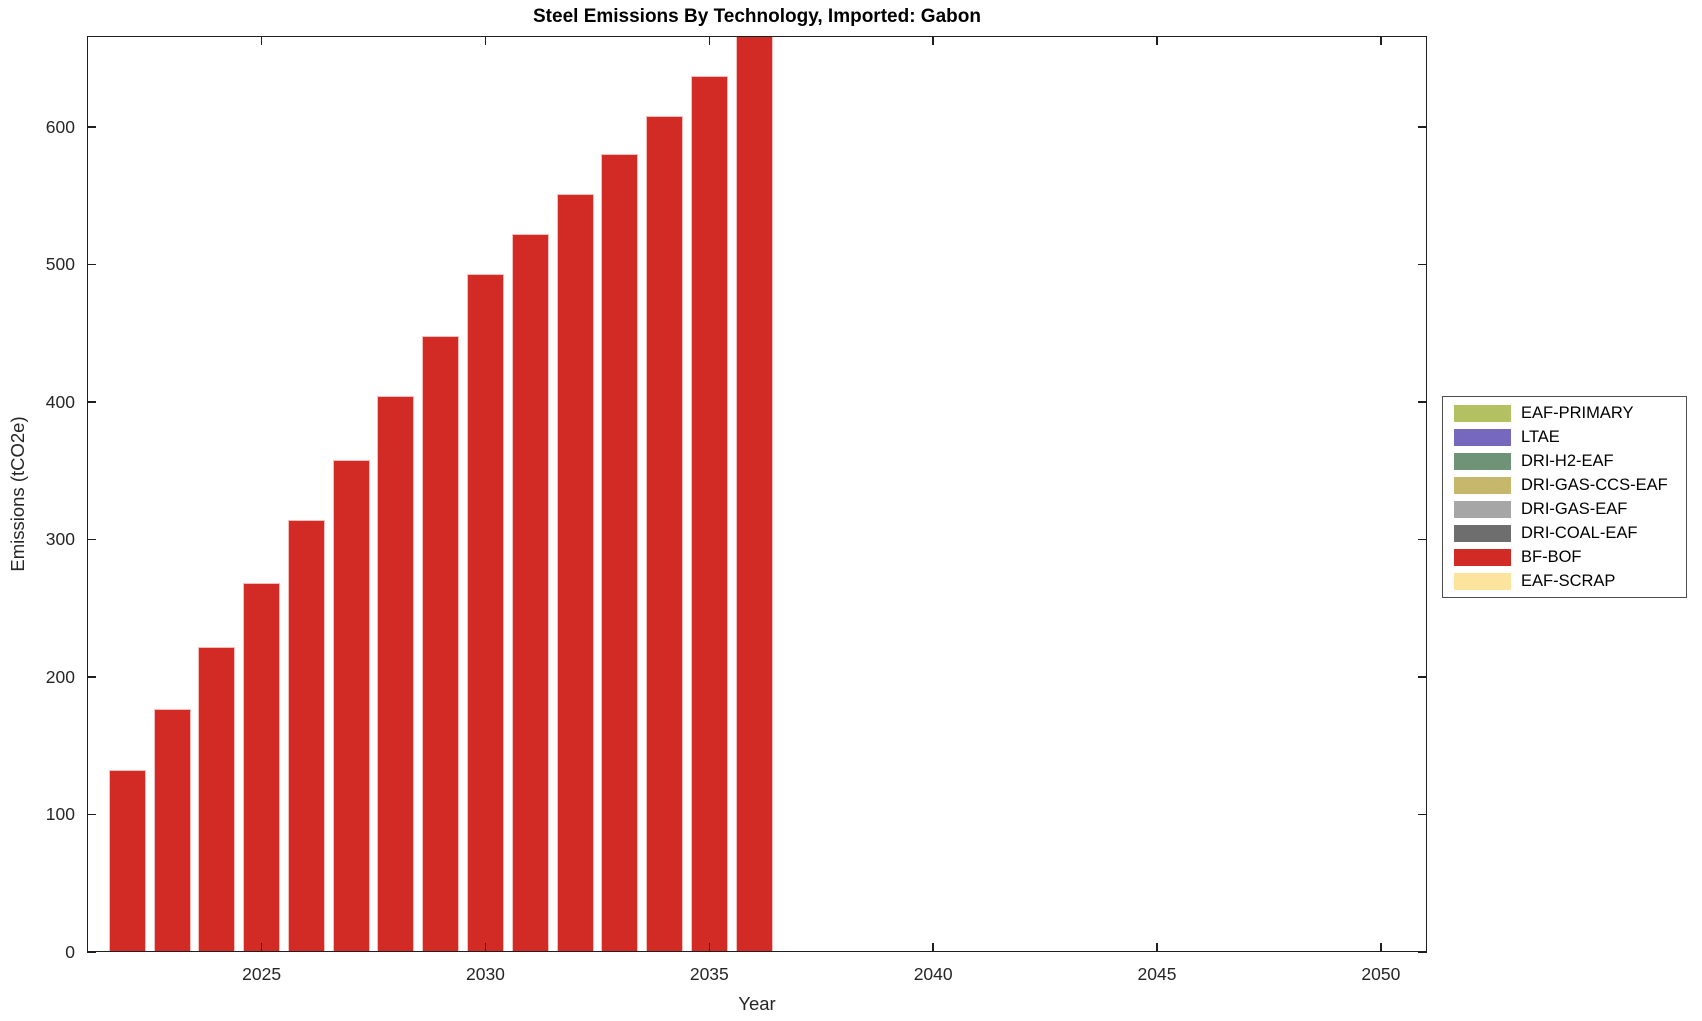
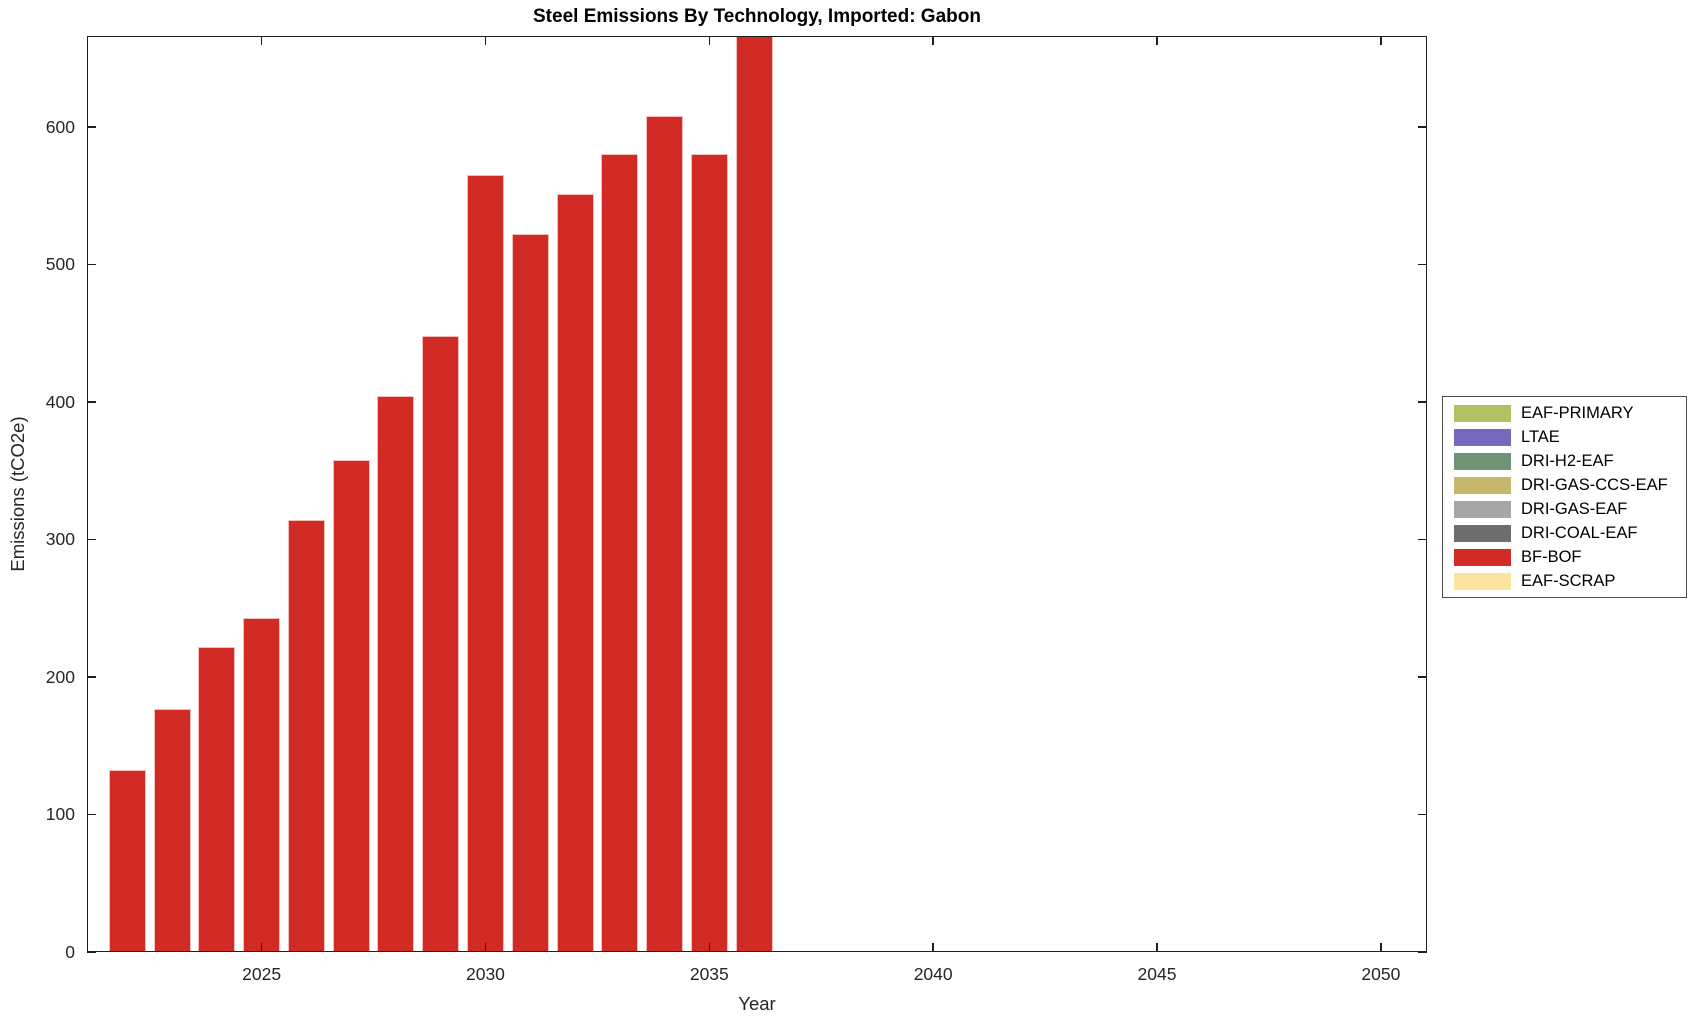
2025: 268 -> 243
2030: 493 -> 565
2035: 637 -> 580
